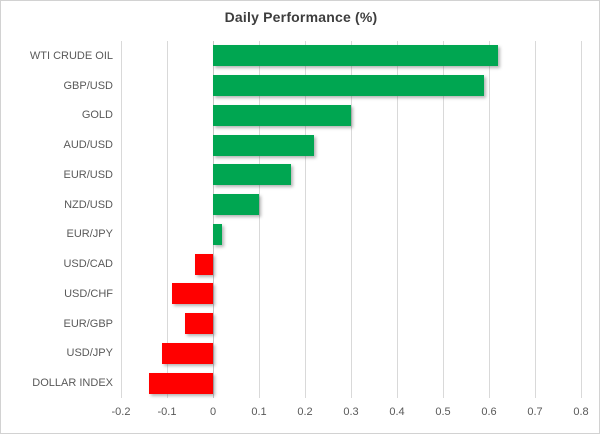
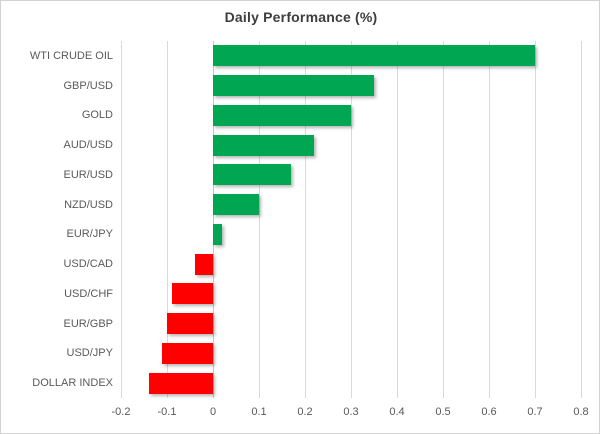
WTI CRUDE OIL: 0.62 -> 0.70
GBP/USD: 0.59 -> 0.35
EUR/GBP: -0.06 -> -0.10
